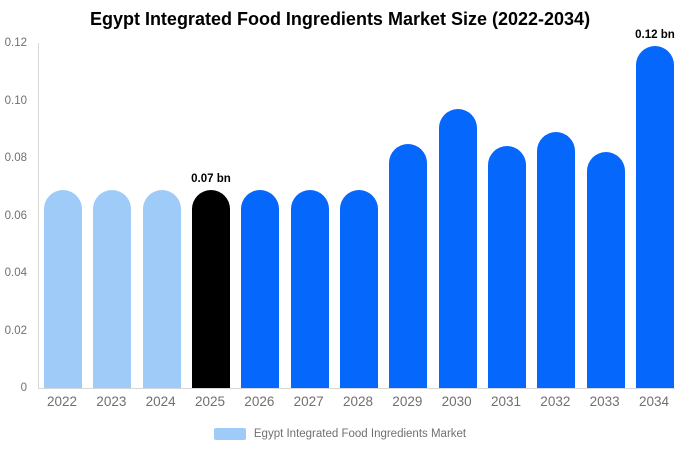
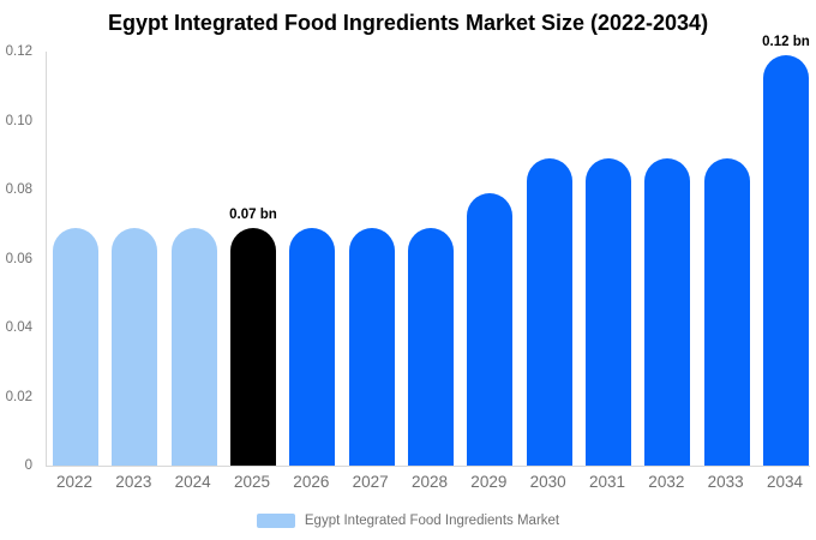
2029: 0.085 -> 0.079
2030: 0.097 -> 0.089
2031: 0.084 -> 0.089
2033: 0.082 -> 0.089
